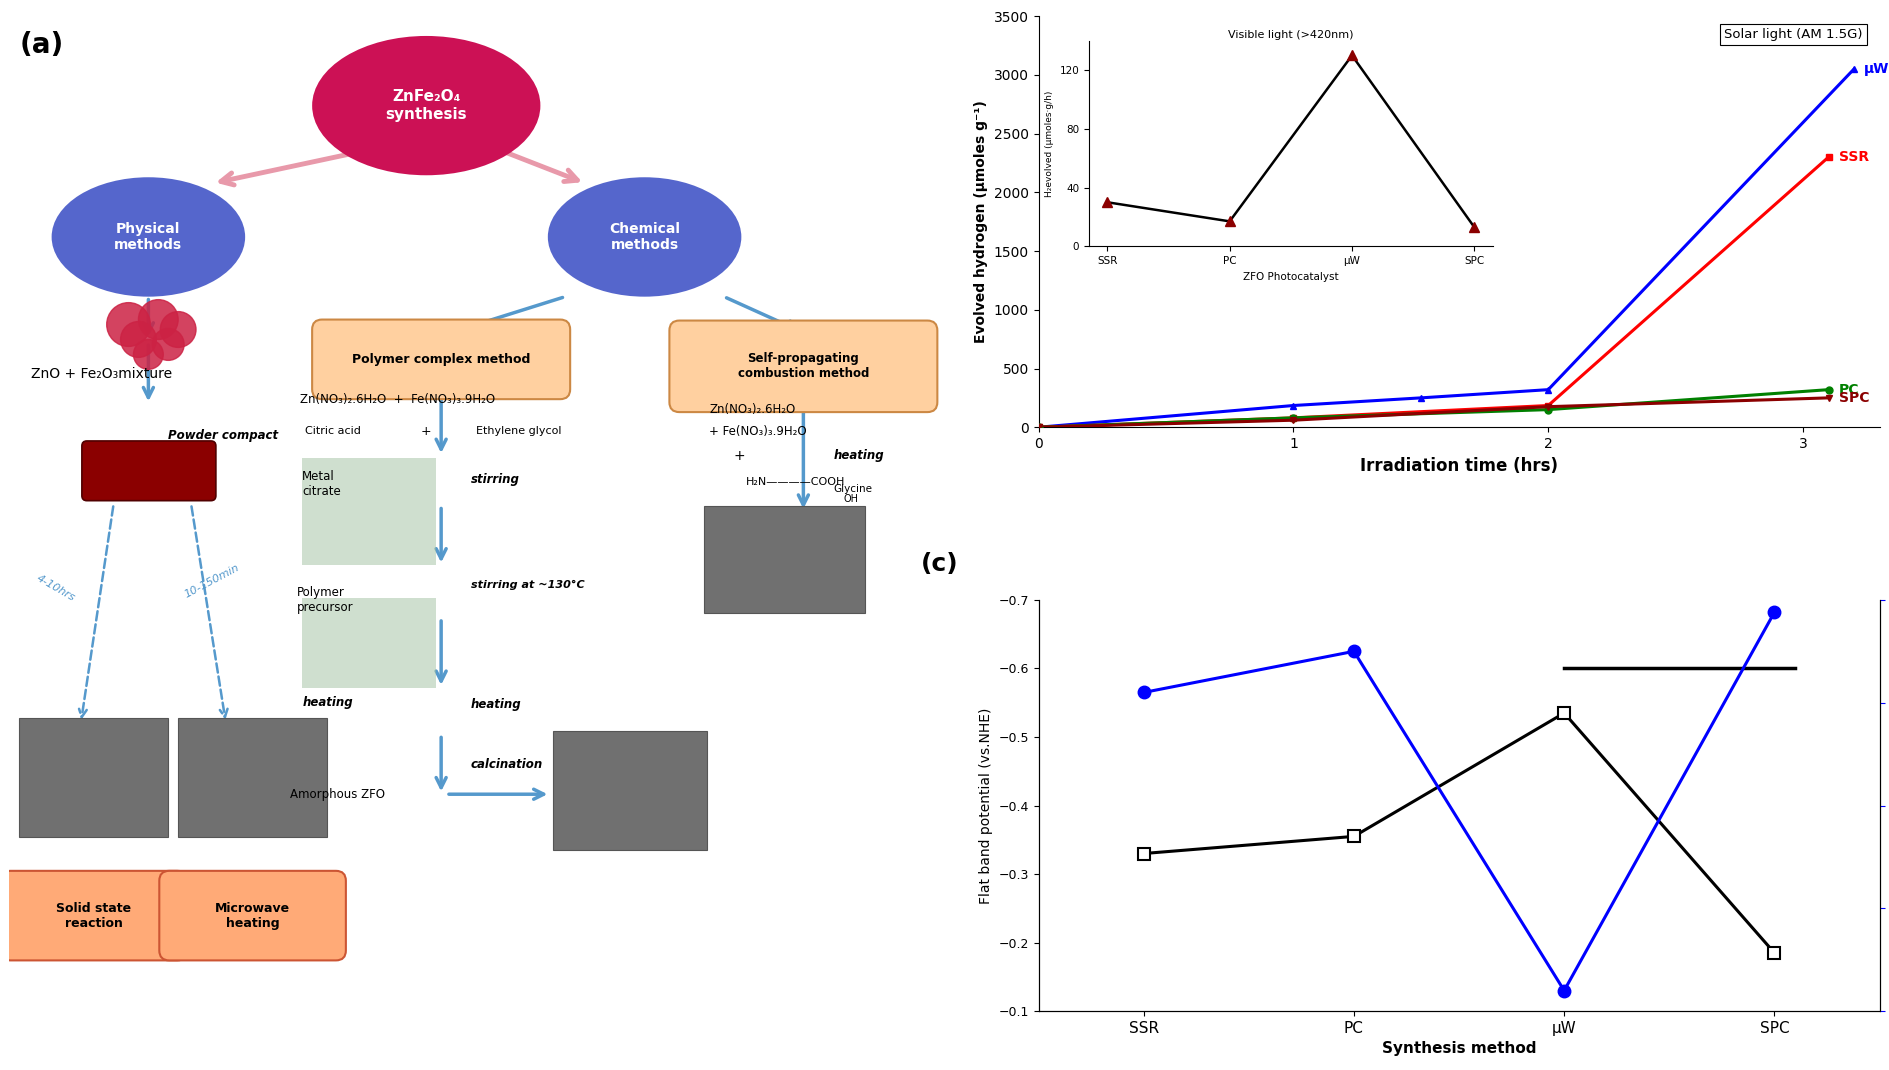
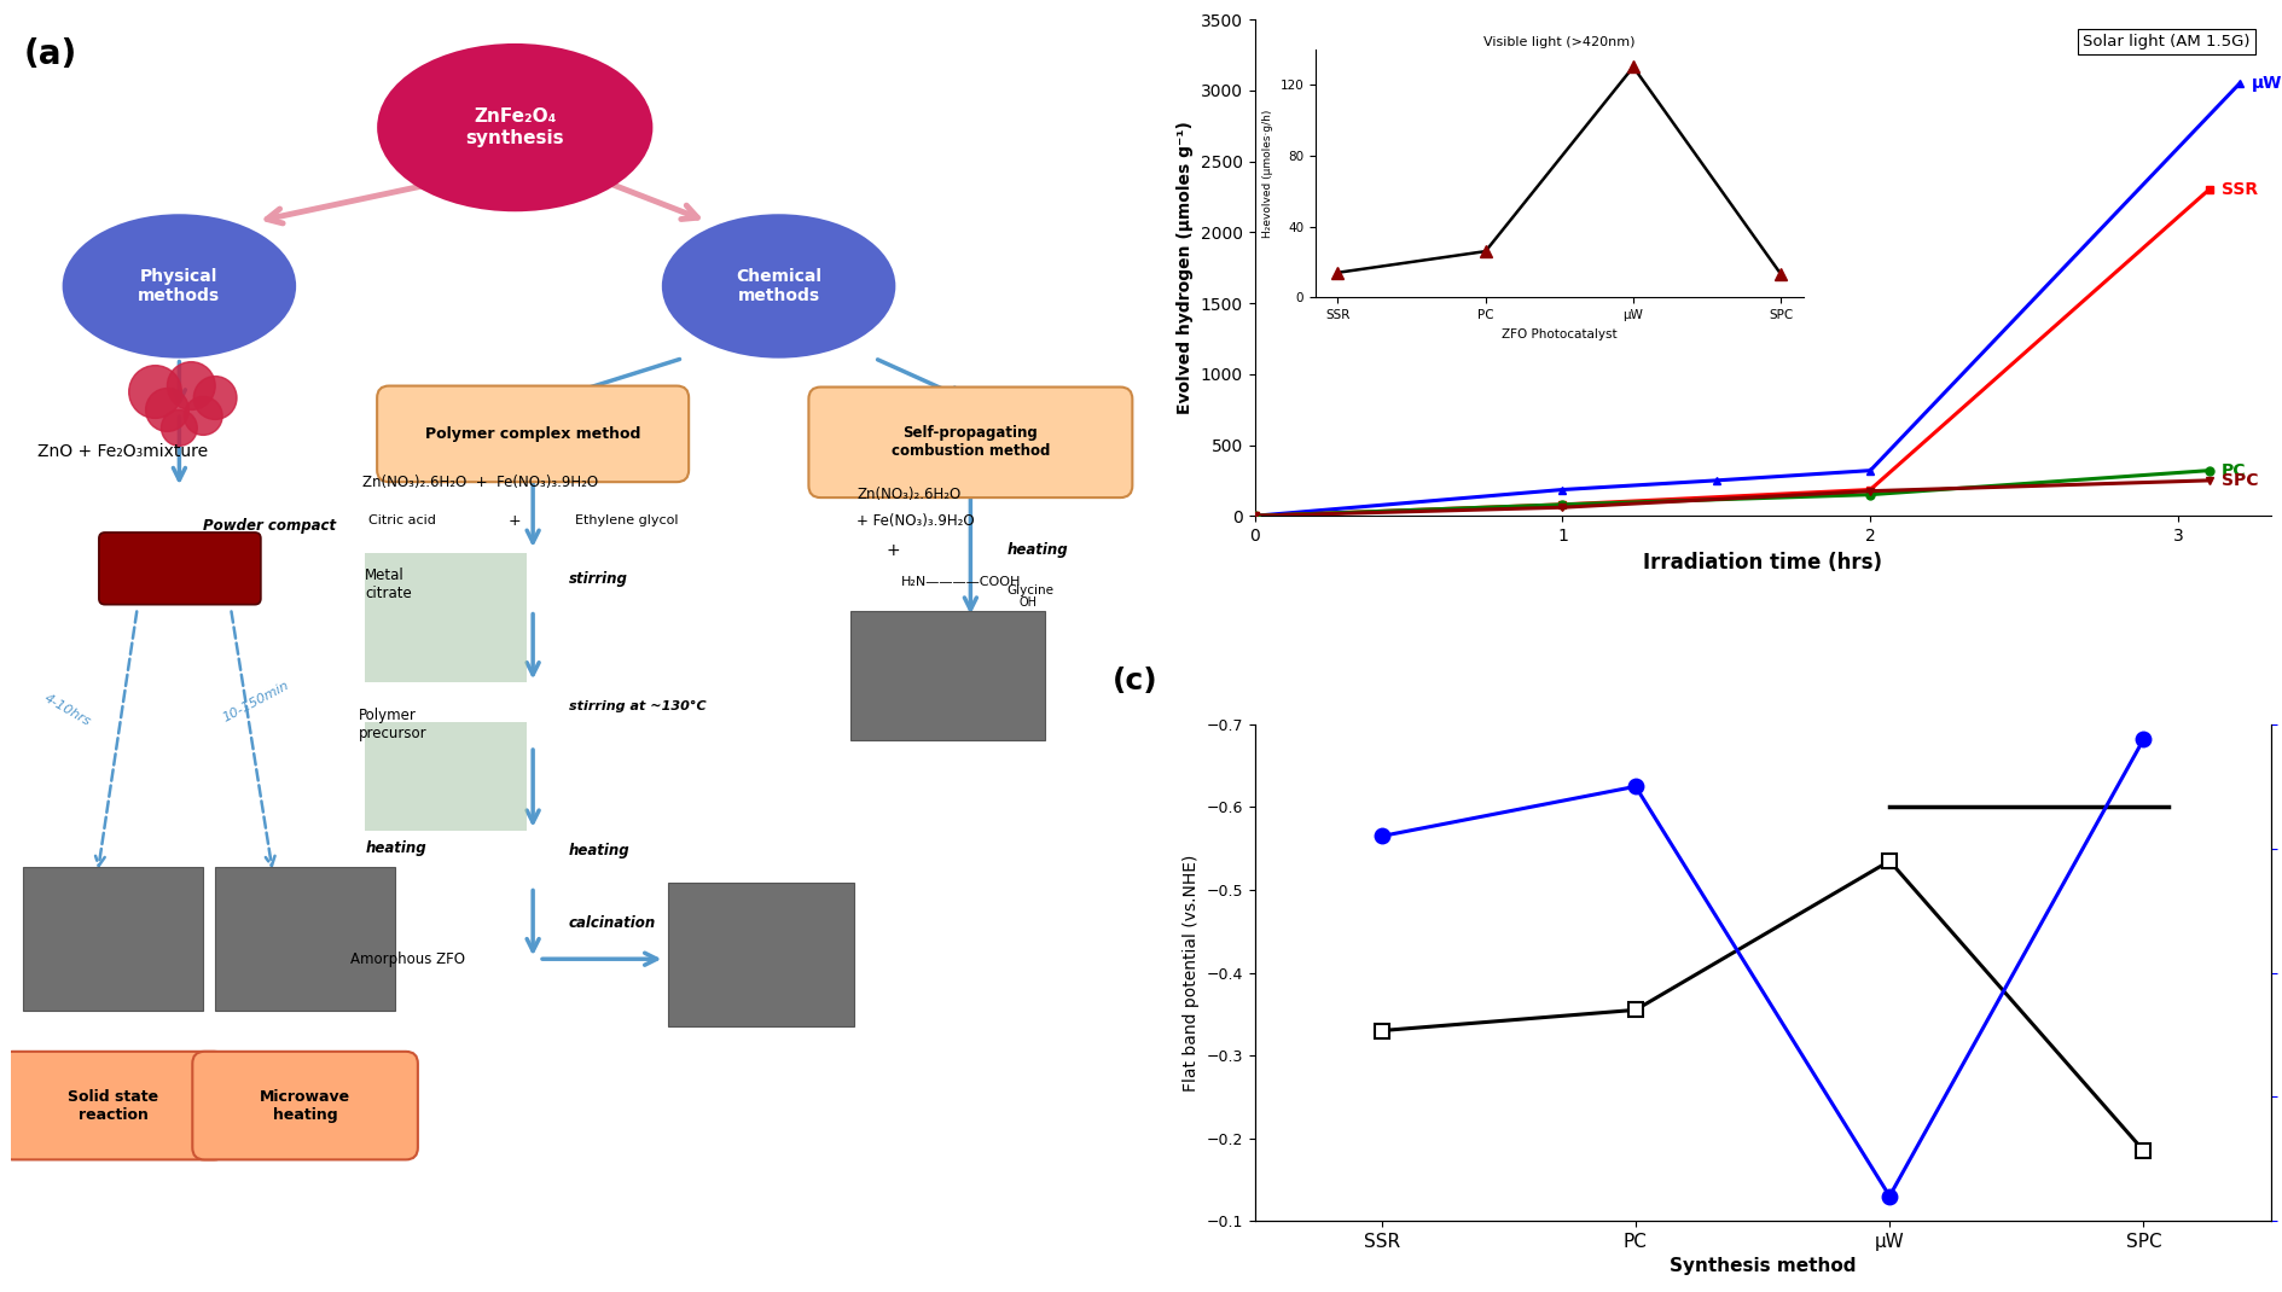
Visible light (>420nm)/SSR: 30 -> 14
Visible light (>420nm)/PC: 17 -> 26
